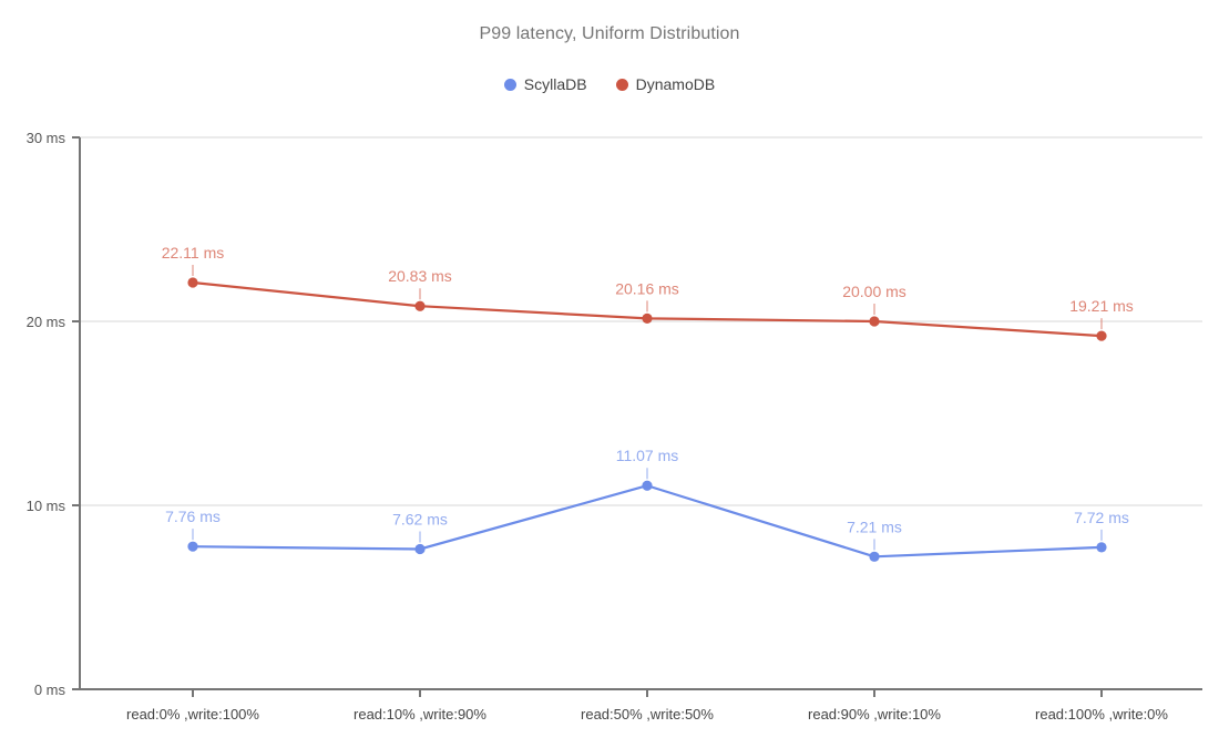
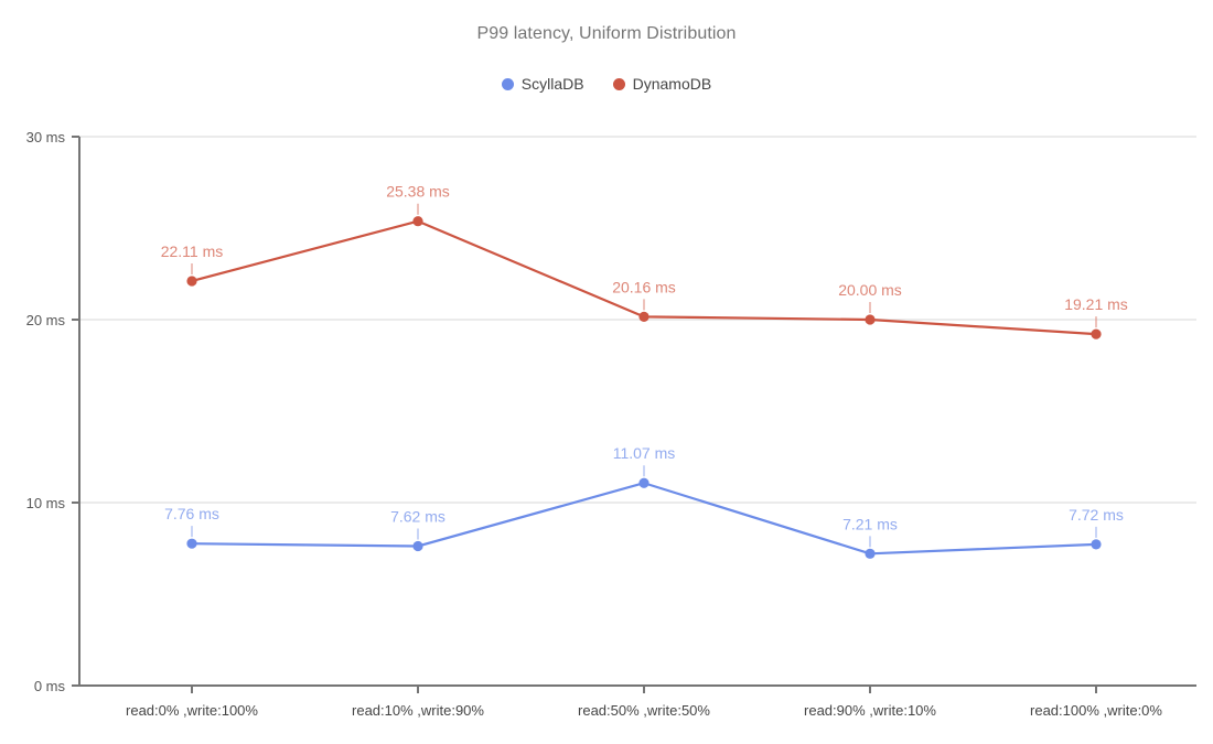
DynamoDB/read:10% ,write:90%: 20.83 -> 25.38
